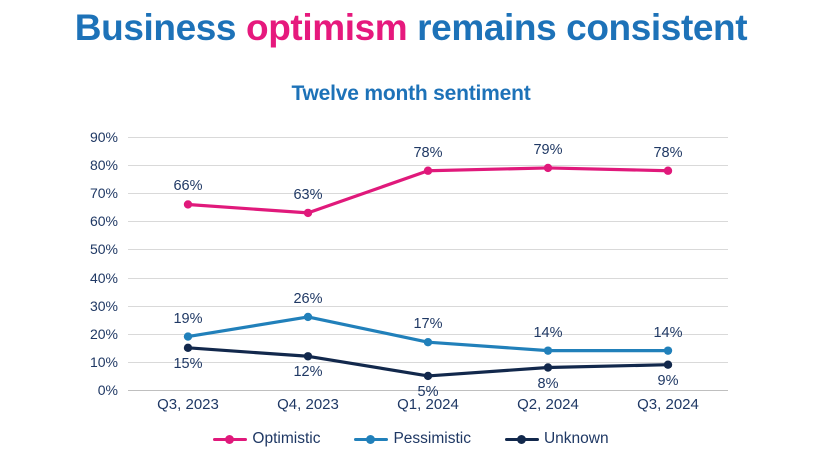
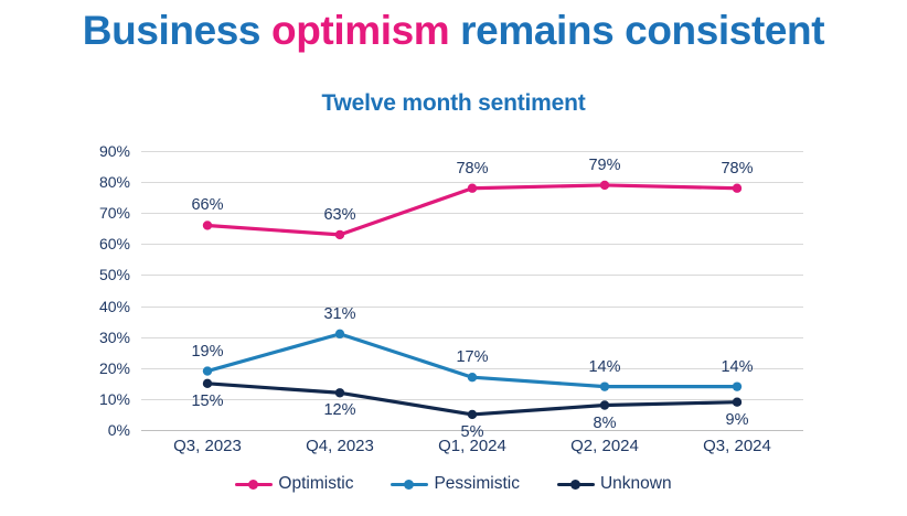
Pessimistic/Q4, 2023: 26% -> 31%
